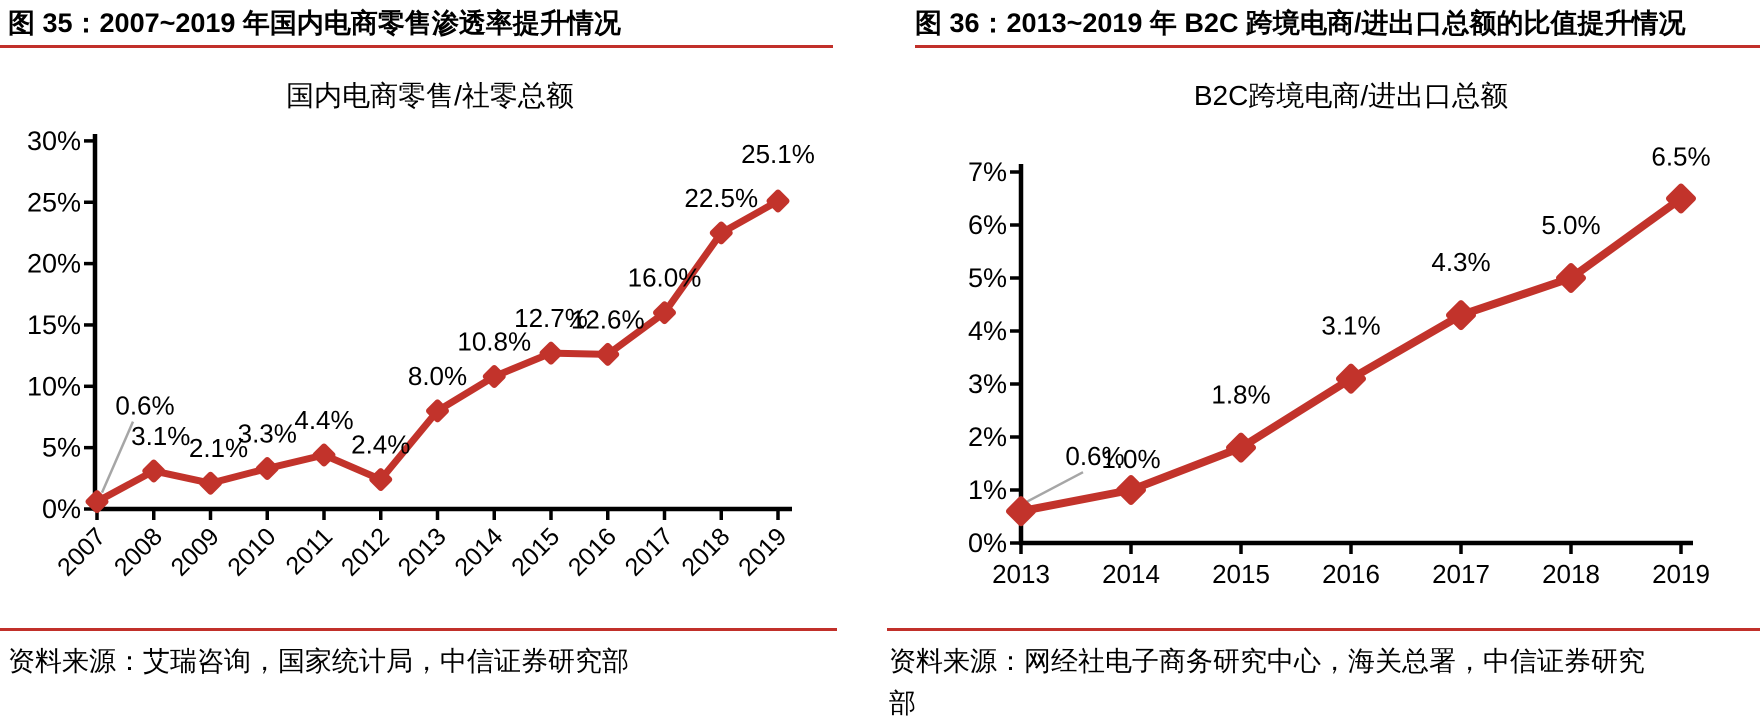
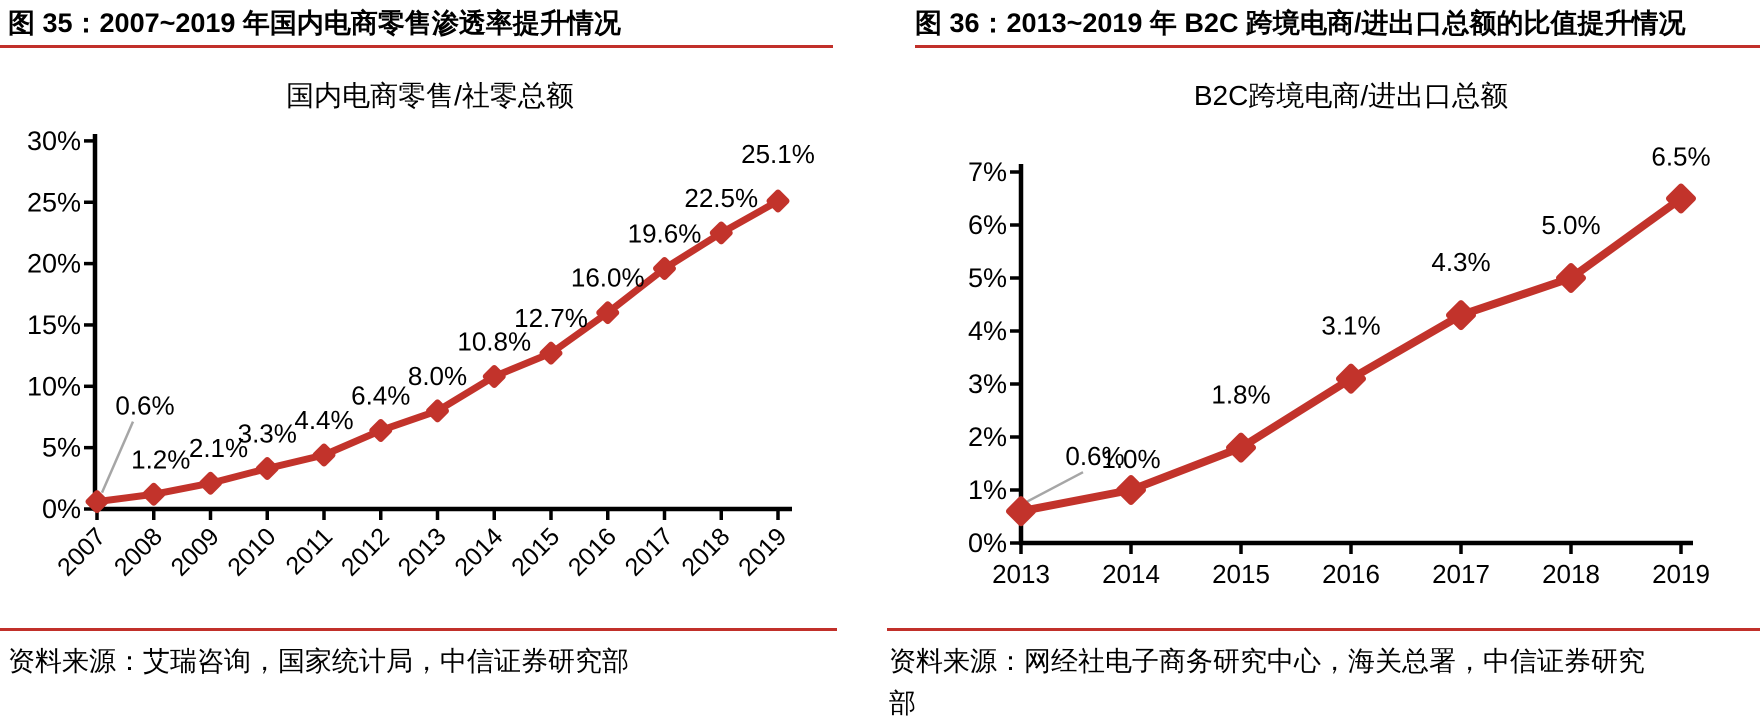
国内电商零售/社零总额/2008: 3.1% -> 1.2%
国内电商零售/社零总额/2012: 2.4% -> 6.4%
国内电商零售/社零总额/2016: 12.6% -> 16.0%
国内电商零售/社零总额/2017: 16.0% -> 19.6%
